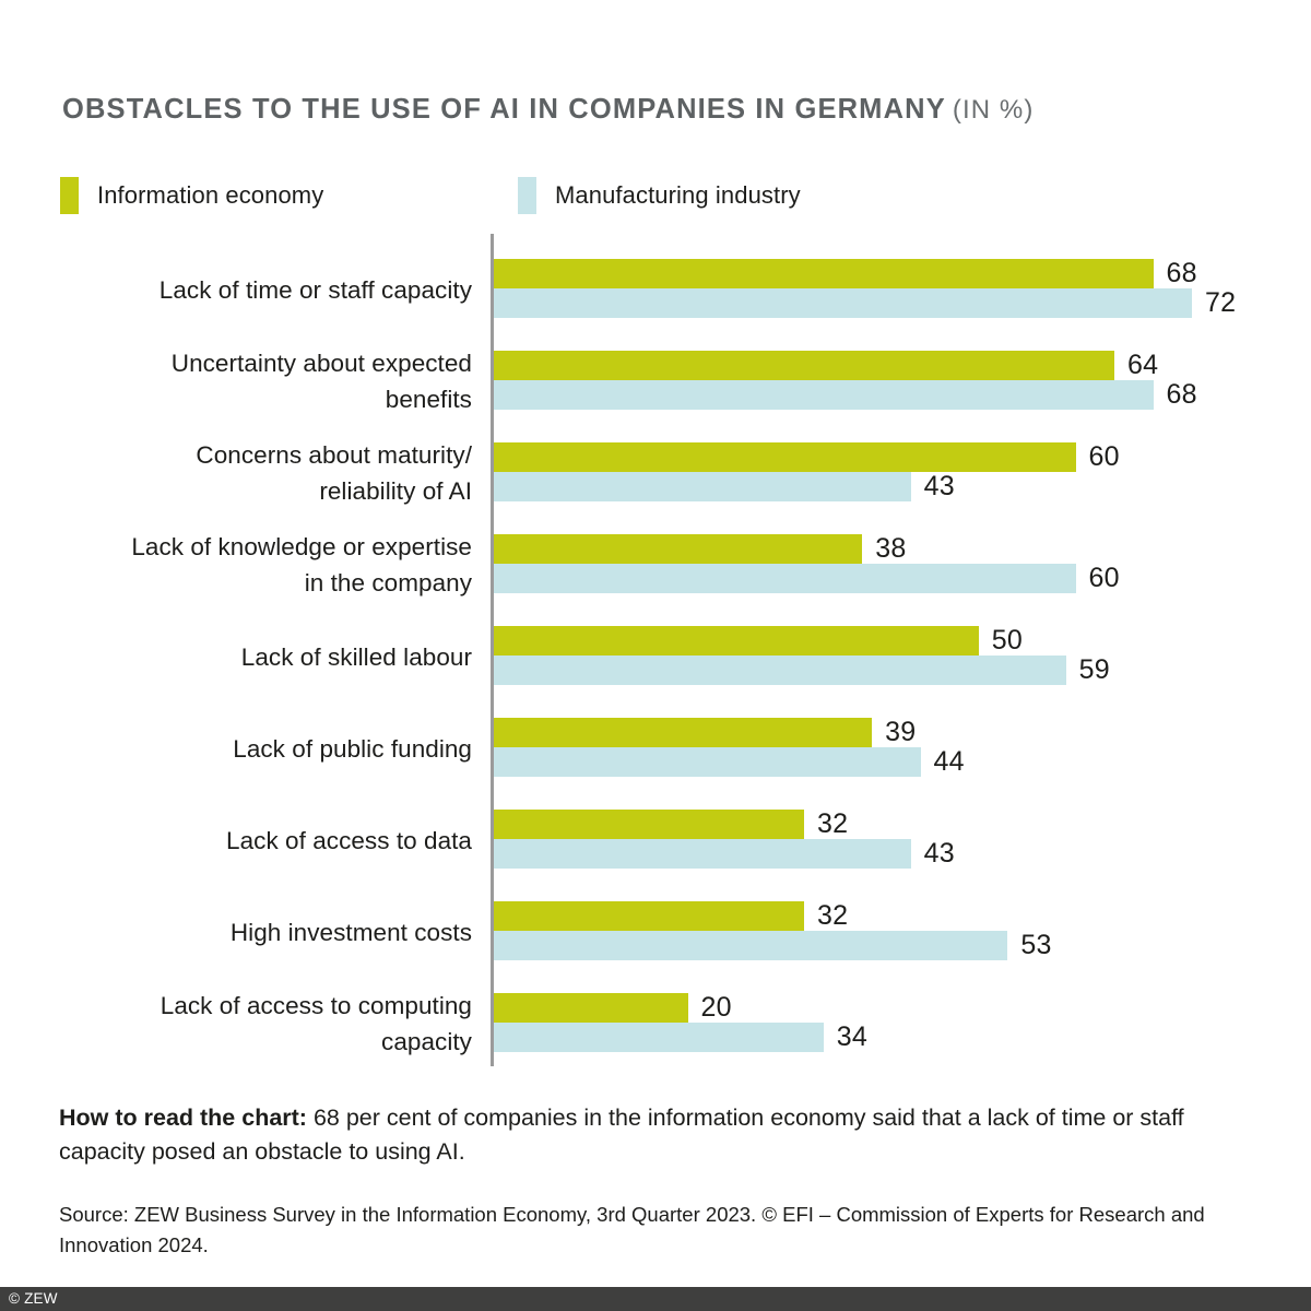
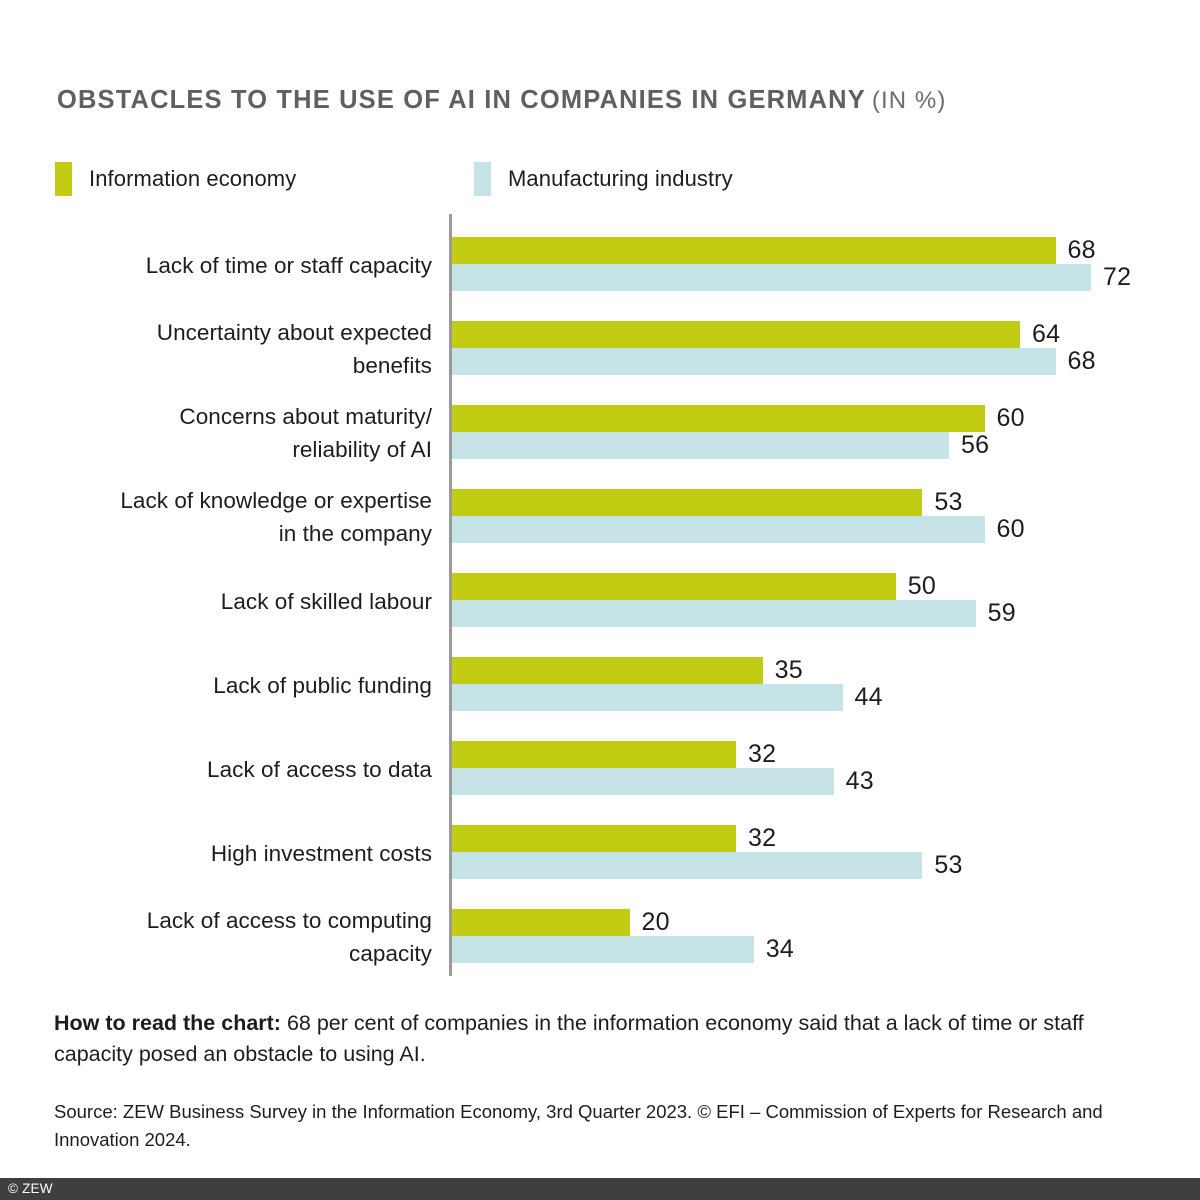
Manufacturing industry/Concerns about maturity/ reliability of AI: 43 -> 56
Information economy/Lack of knowledge or expertise in the company: 38 -> 53
Information economy/Lack of public funding: 39 -> 35
